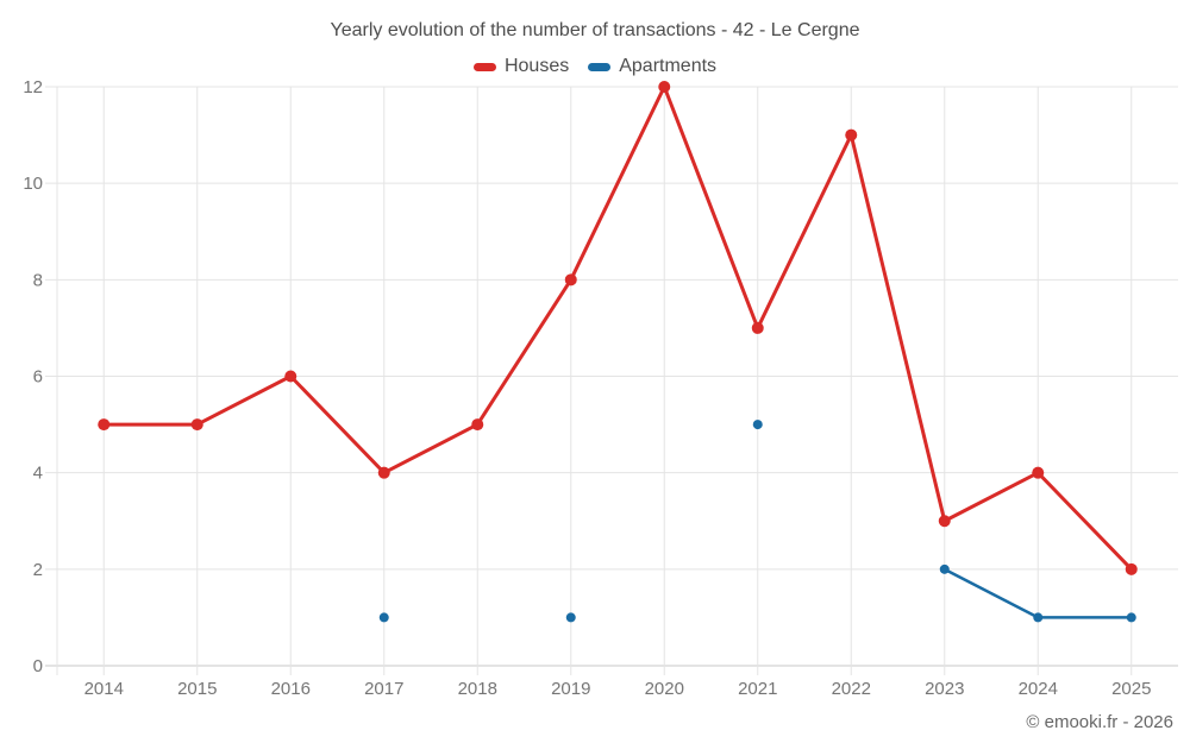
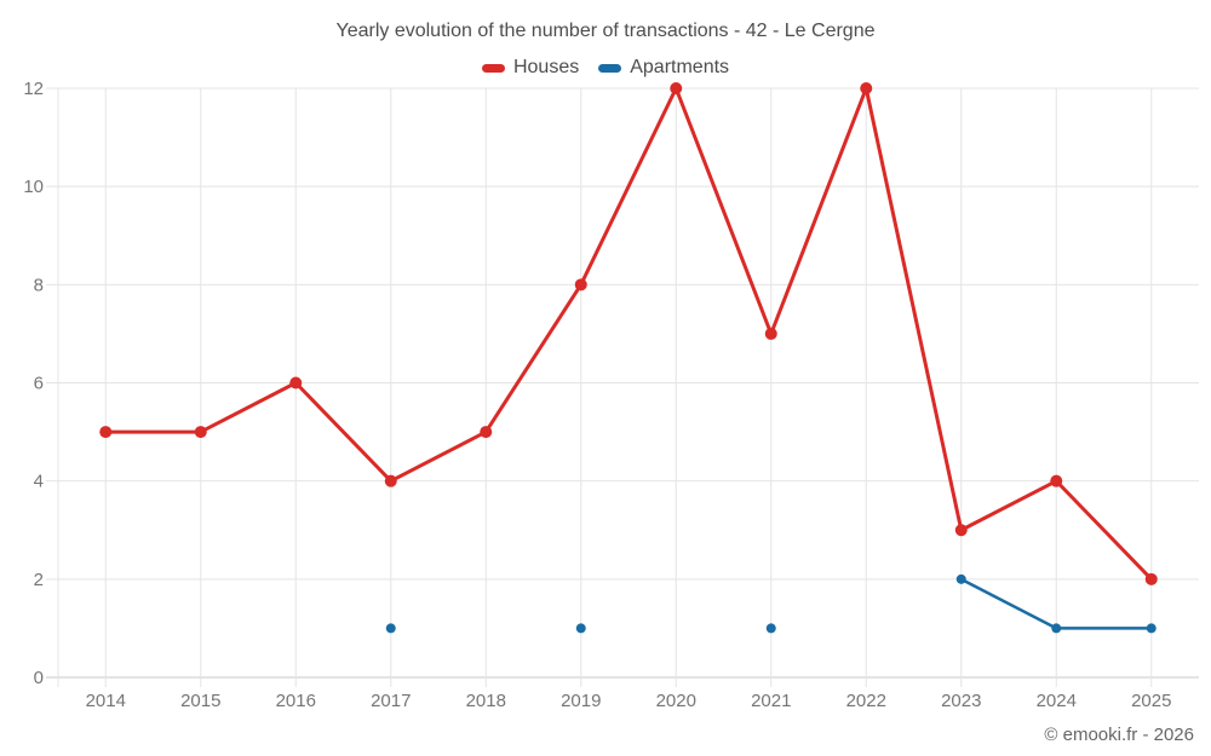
Apartments/2021: 5 -> 1
Houses/2022: 11 -> 12
